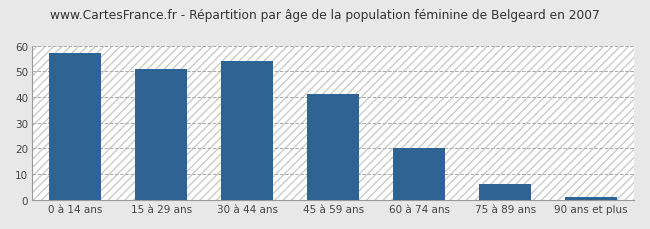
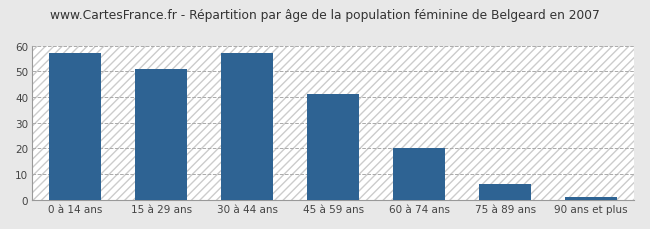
30 à 44 ans: 54 -> 57
